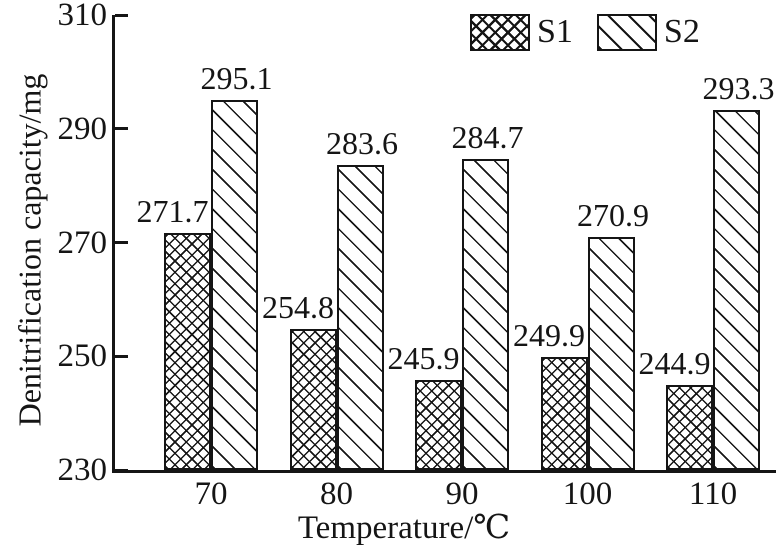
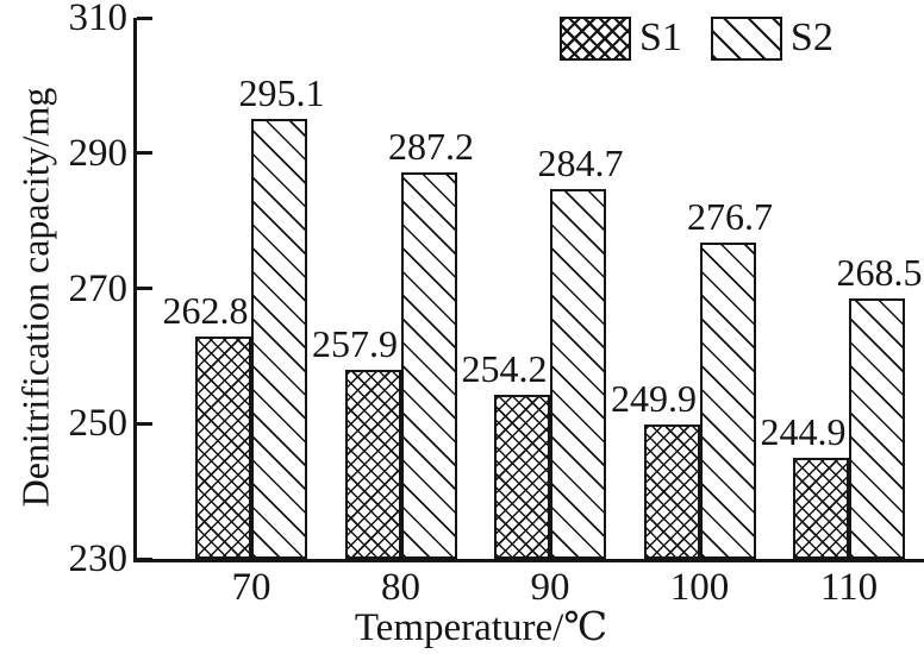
S1/70: 271.7 -> 262.8
S1/80: 254.8 -> 257.9
S2/80: 283.6 -> 287.2
S1/90: 245.9 -> 254.2
S2/100: 270.9 -> 276.7
S2/110: 293.3 -> 268.5
